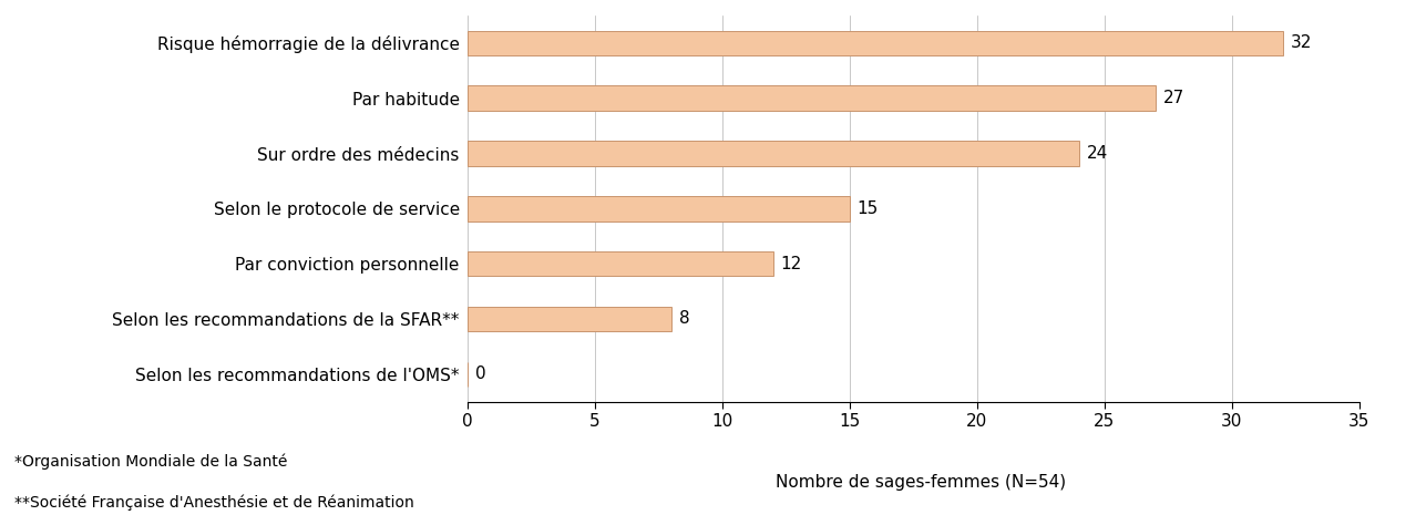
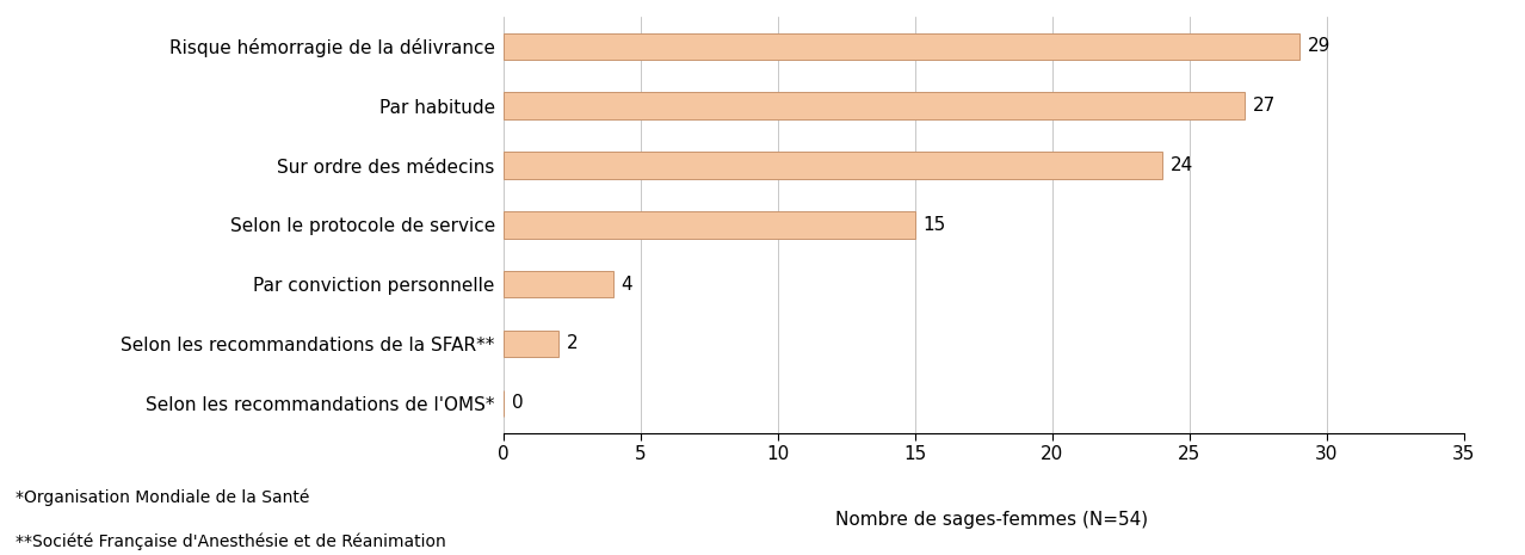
Risque hémorragie de la délivrance: 32 -> 29
Par conviction personnelle: 12 -> 4
Selon les recommandations de la SFAR**: 8 -> 2
